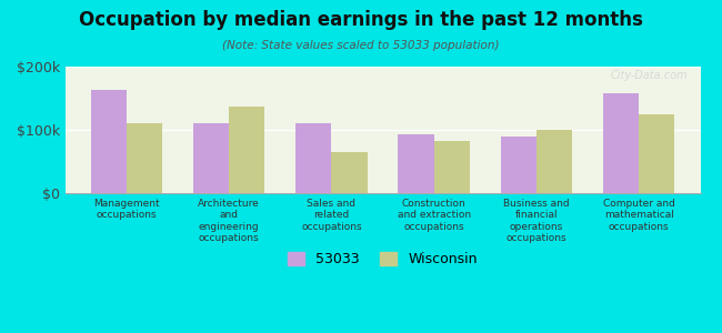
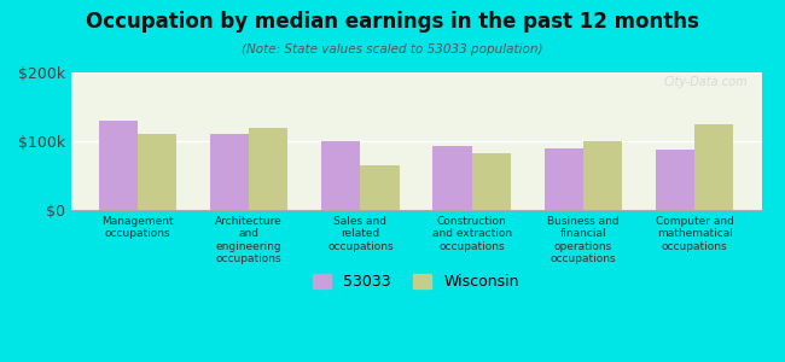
53033/Management occupations: $164k -> $130k
Wisconsin/Architecture and engineering occupations: $136k -> $120k
53033/Sales and related occupations: $110k -> $100k
53033/Computer and mathematical occupations: $158k -> $87k
